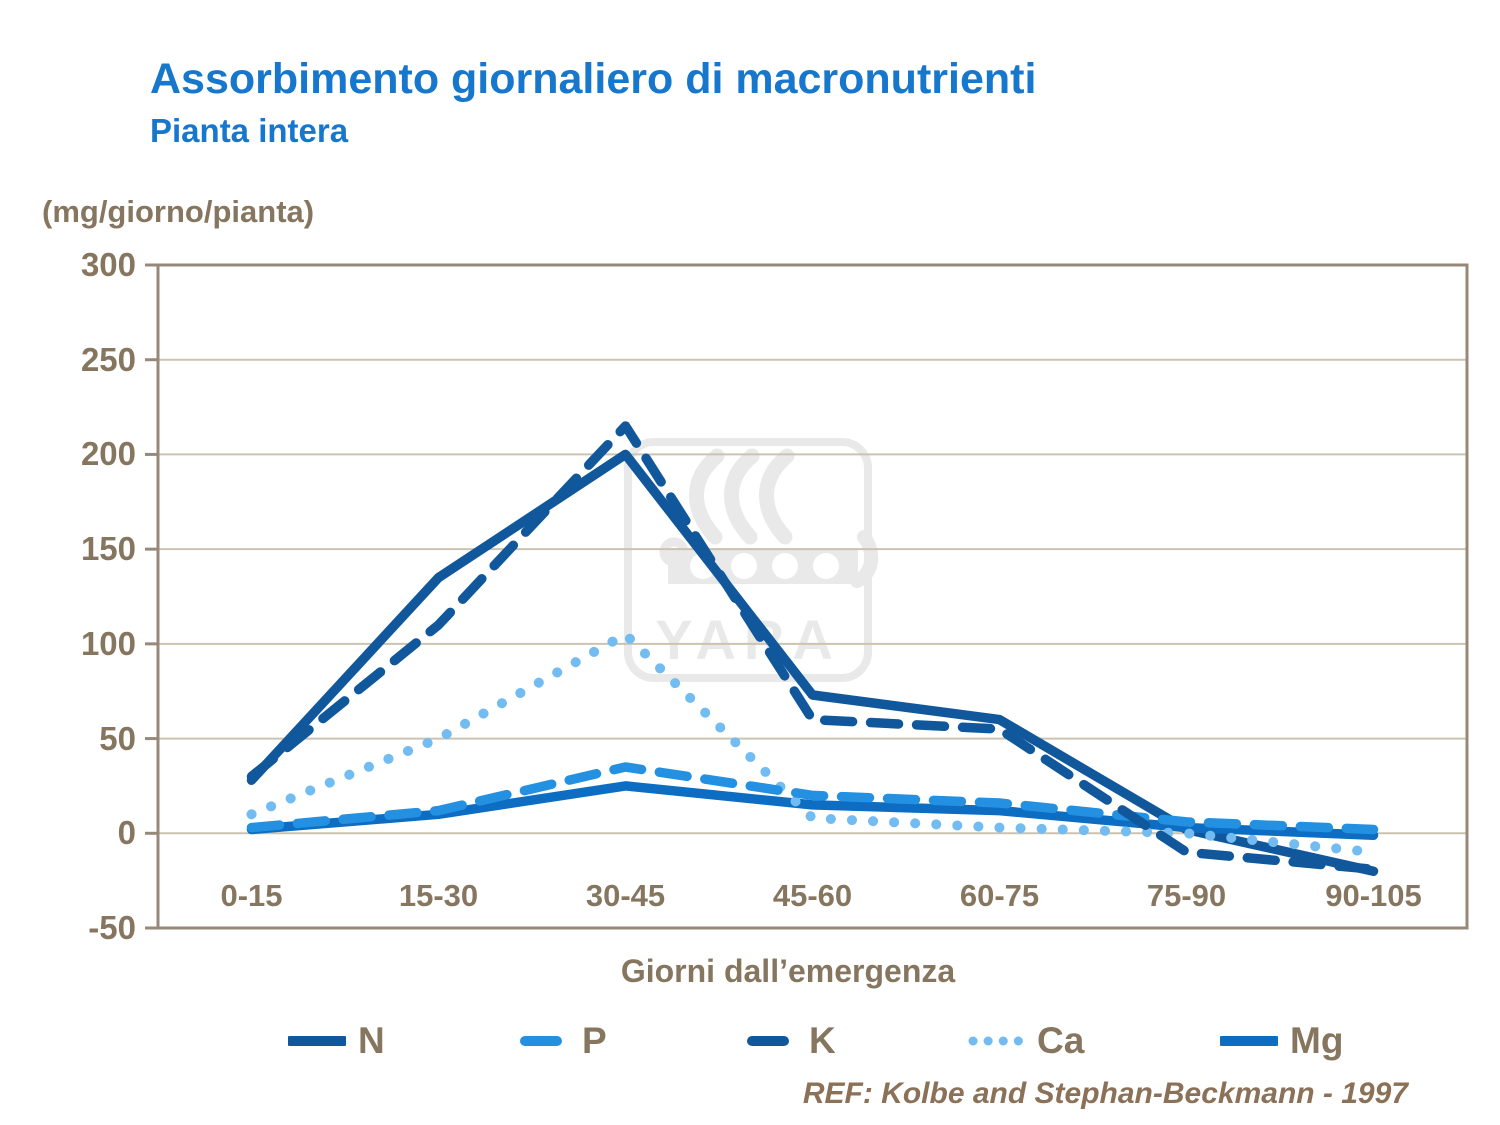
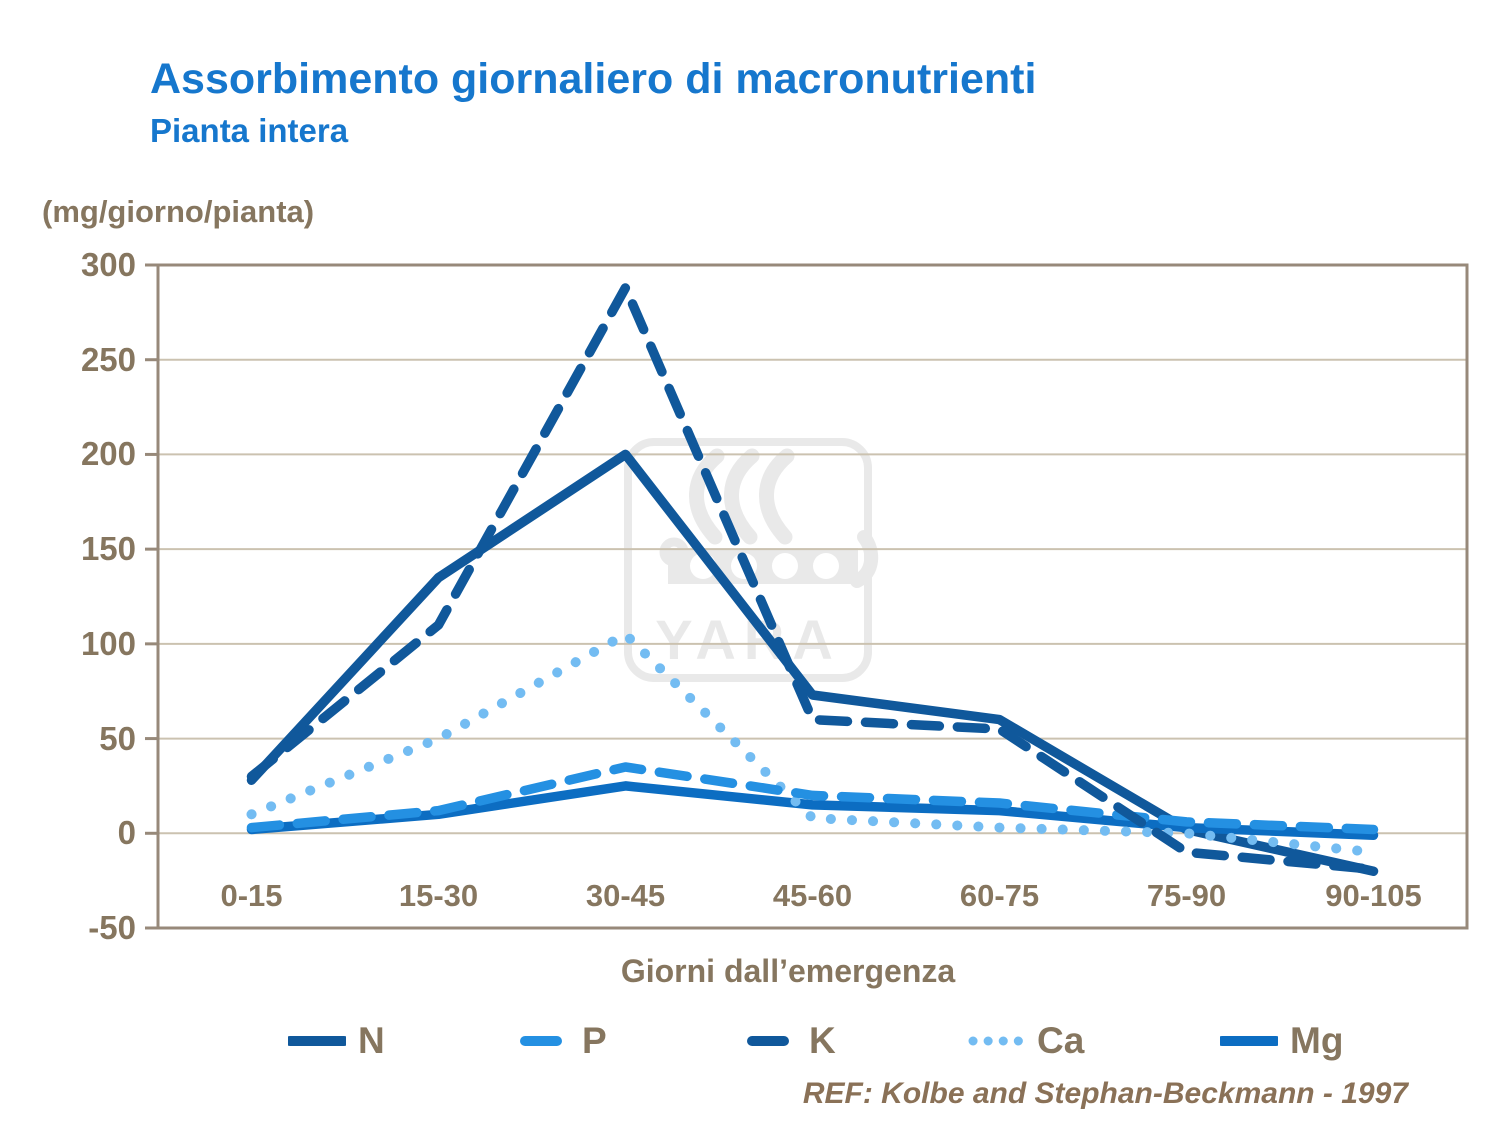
K/30-45: 215 -> 288
